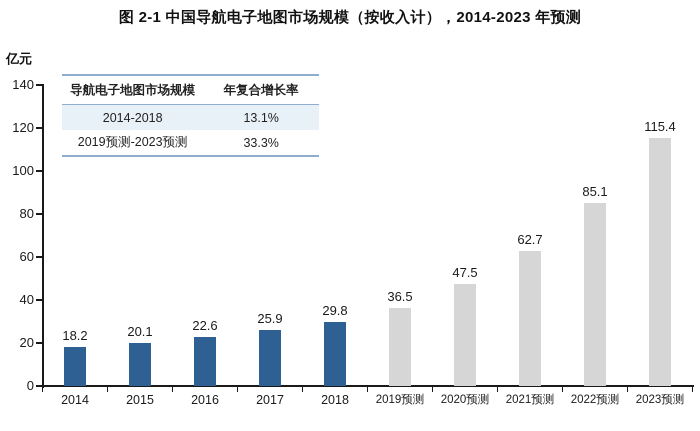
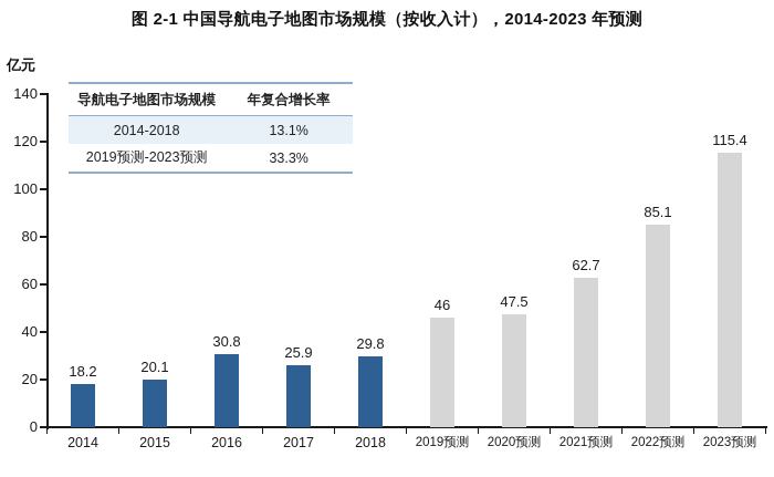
2016: 22.6 -> 30.8
2019预测: 36.5 -> 46
